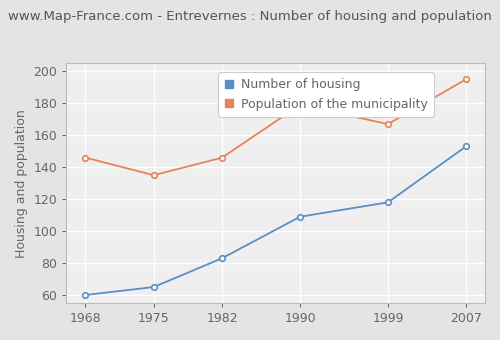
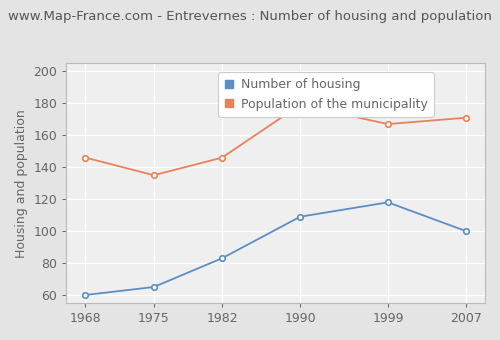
Number of housing/2007: 153 -> 100
Population of the municipality/2007: 195 -> 171
